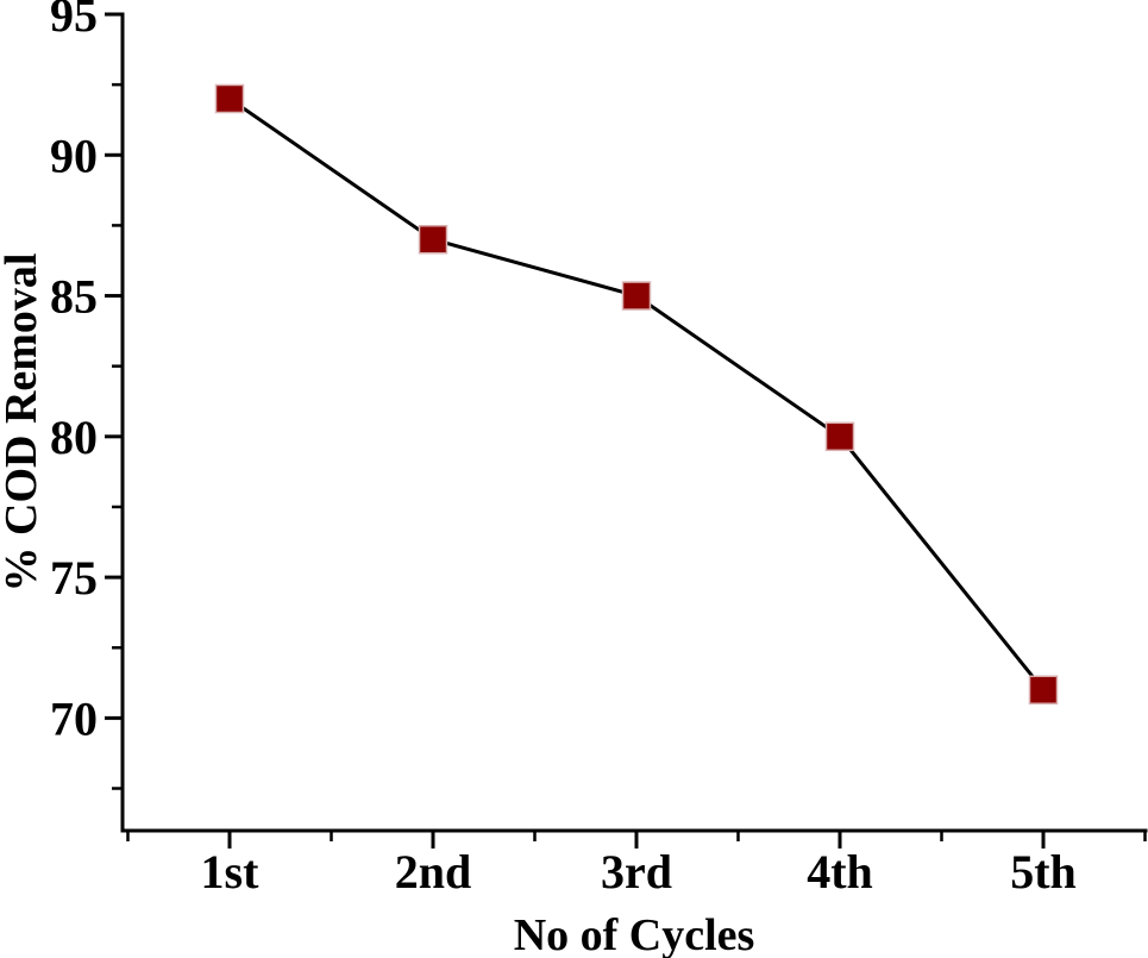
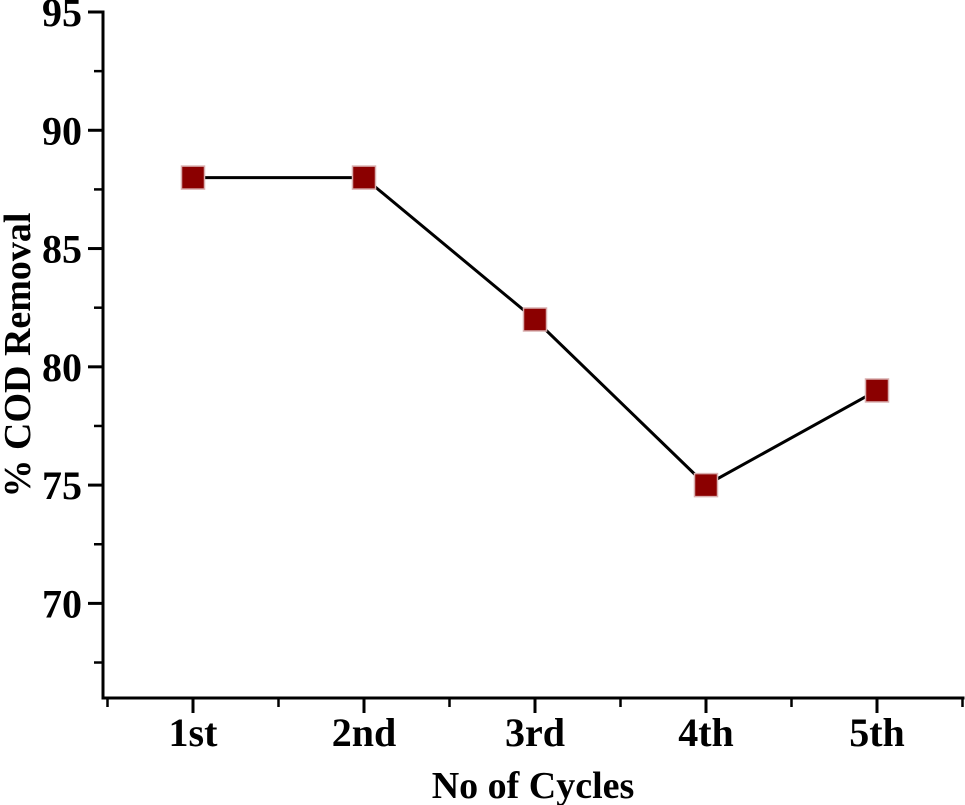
1st: 92 -> 88
2nd: 87 -> 88
3rd: 85 -> 82
4th: 80 -> 75
5th: 71 -> 79
